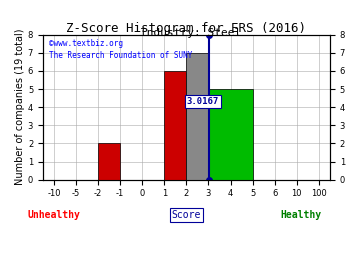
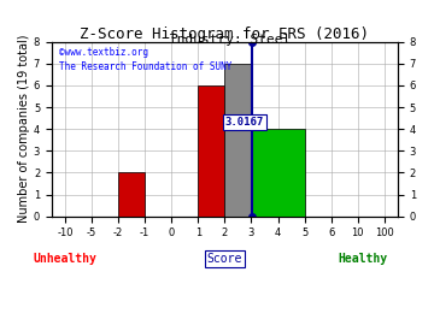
4: 5 -> 4
